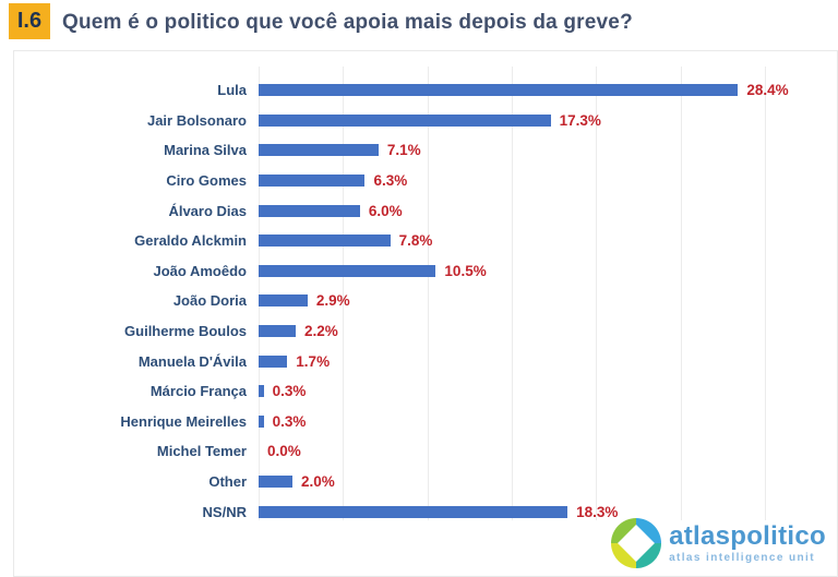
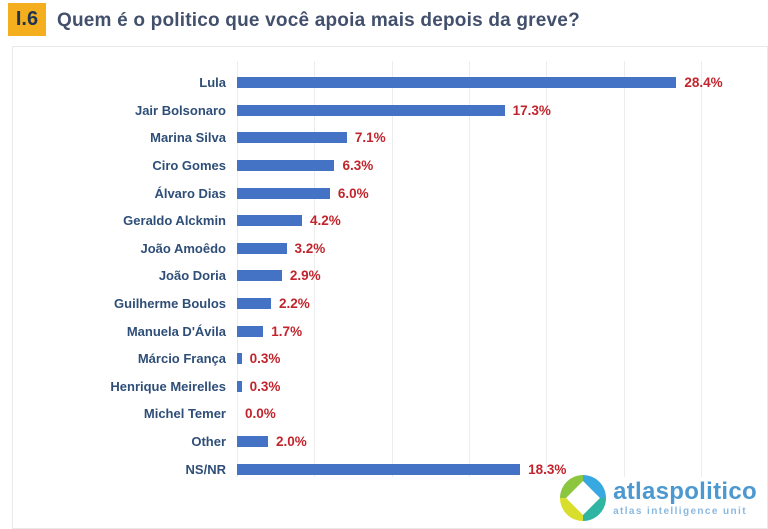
Geraldo Alckmin: 7.8% -> 4.2%
João Amoêdo: 10.5% -> 3.2%
